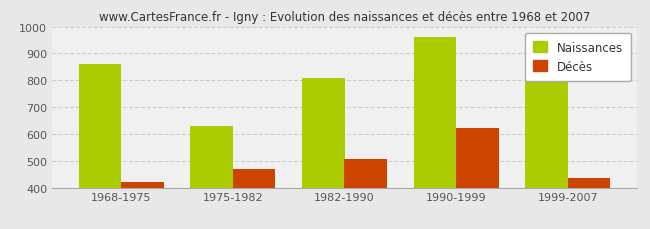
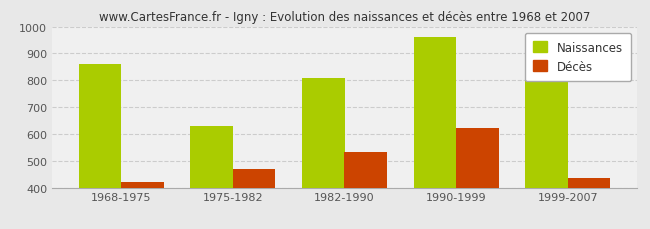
Décès/1982-1990: 505 -> 532
